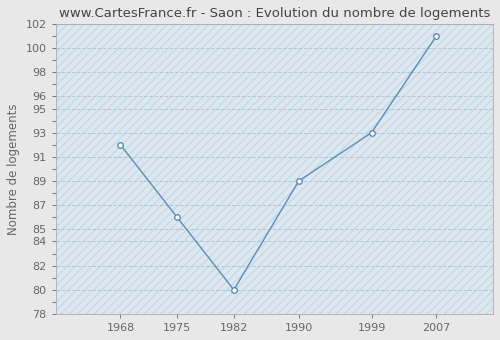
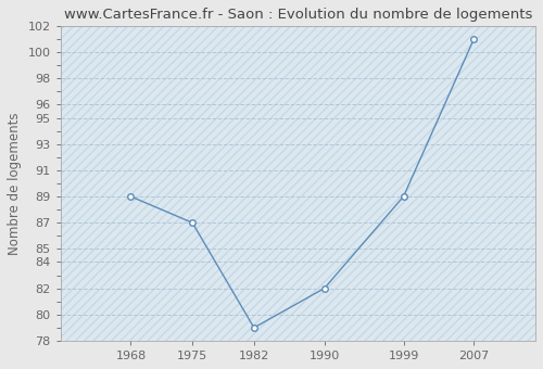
1968: 92 -> 89
1975: 86 -> 87
1982: 80 -> 79
1990: 89 -> 82
1999: 93 -> 89
